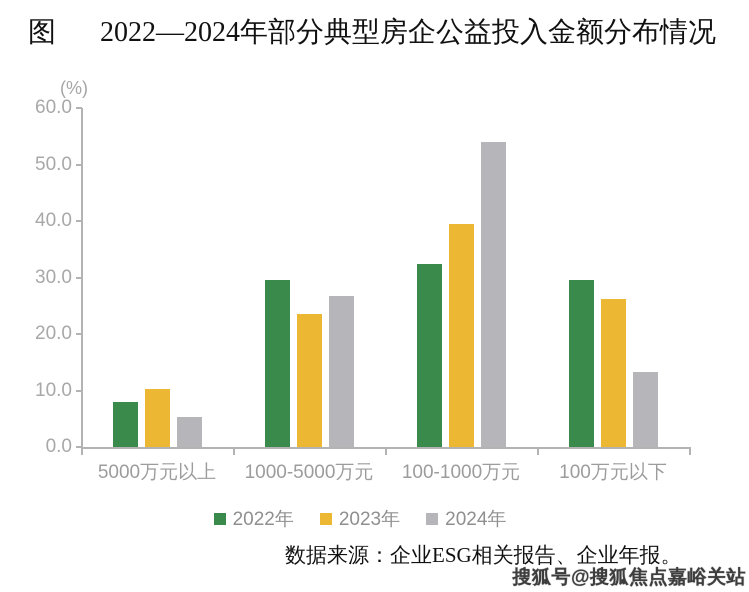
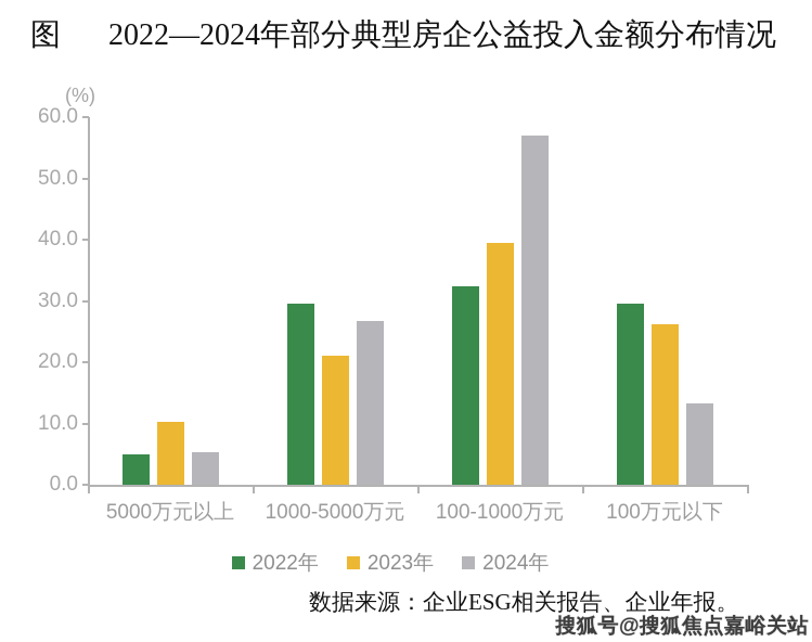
2022年/5000万元以上: 8 -> 5
2023年/1000-5000万元: 24 -> 21
2024年/100-1000万元: 54 -> 57
